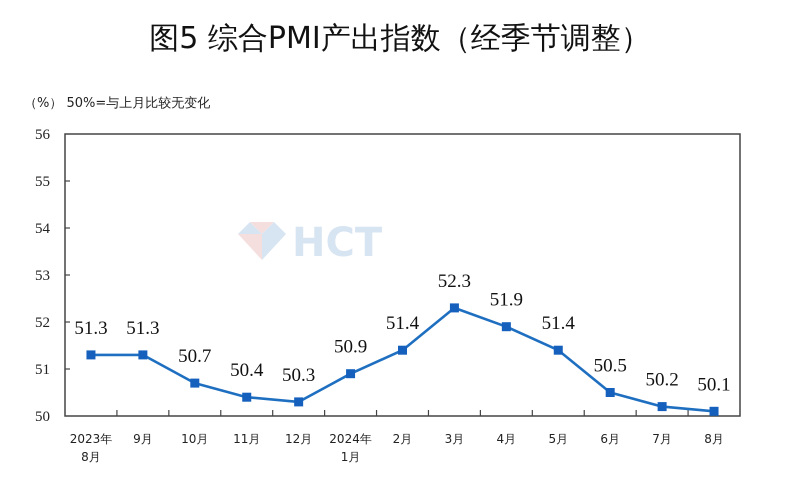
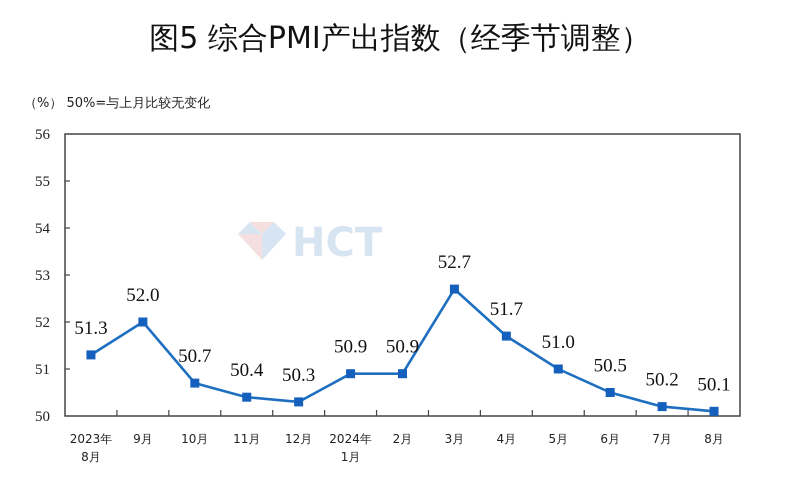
9月: 51.3 -> 52.0
2月: 51.4 -> 50.9
3月: 52.3 -> 52.7
4月: 51.9 -> 51.7
5月: 51.4 -> 51.0
